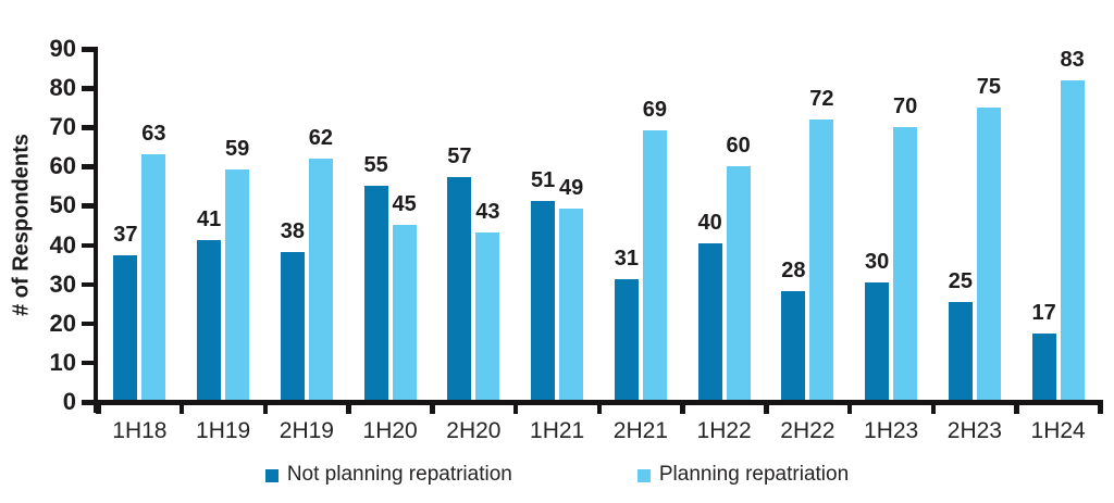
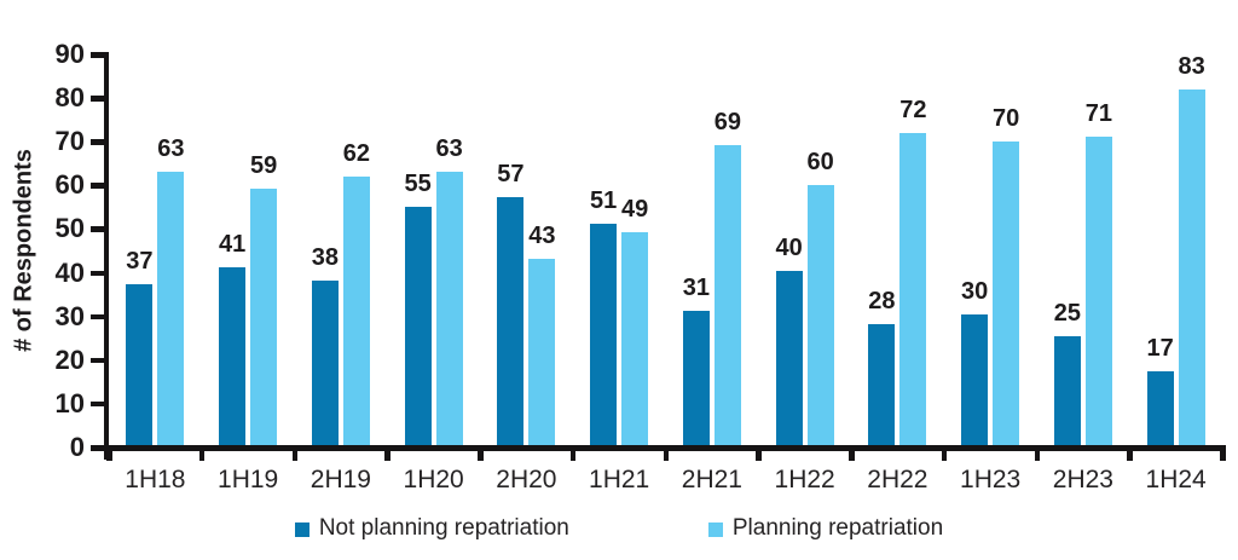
Planning repatriation/1H20: 45 -> 63
Planning repatriation/2H23: 75 -> 71
